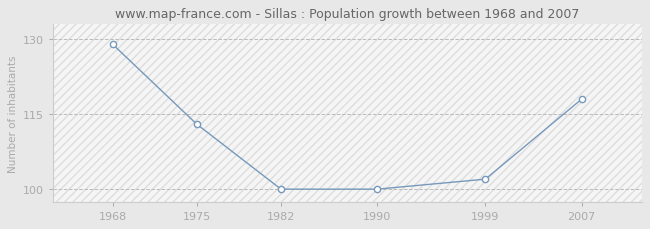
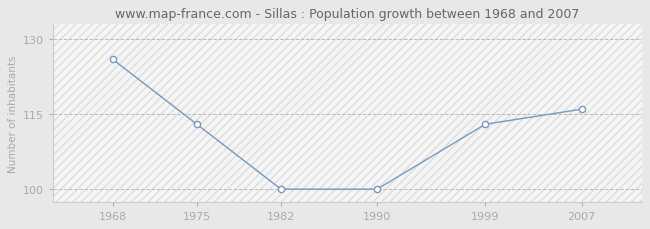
1968: 129 -> 126
1999: 102 -> 113
2007: 118 -> 116
